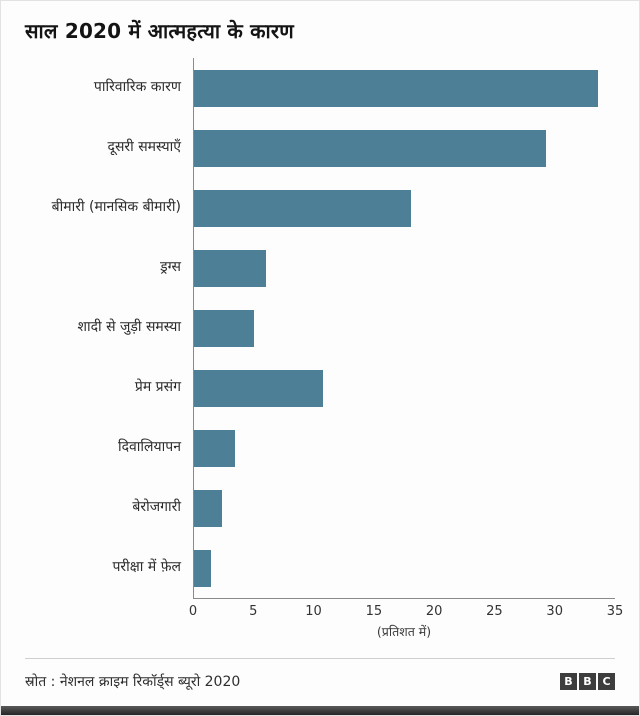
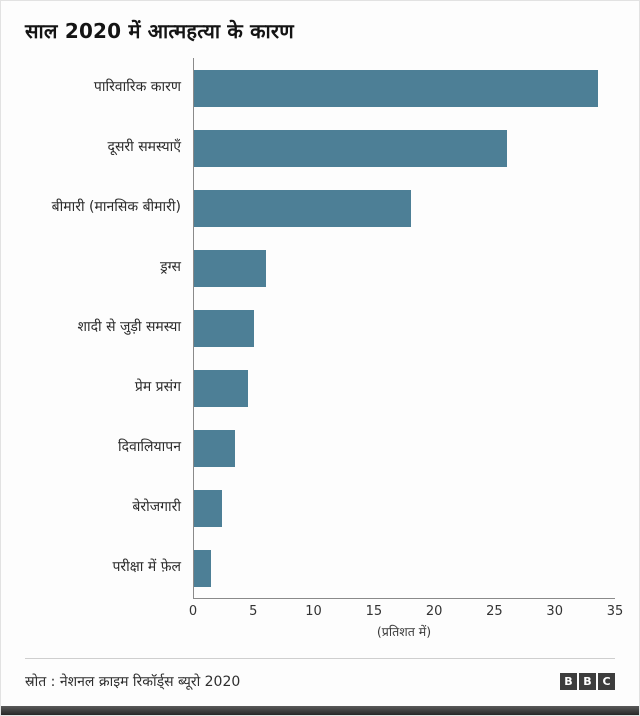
दूसरी समस्याएँ: 29.3 -> 26.0
प्रेम प्रसंग: 10.7 -> 4.5
